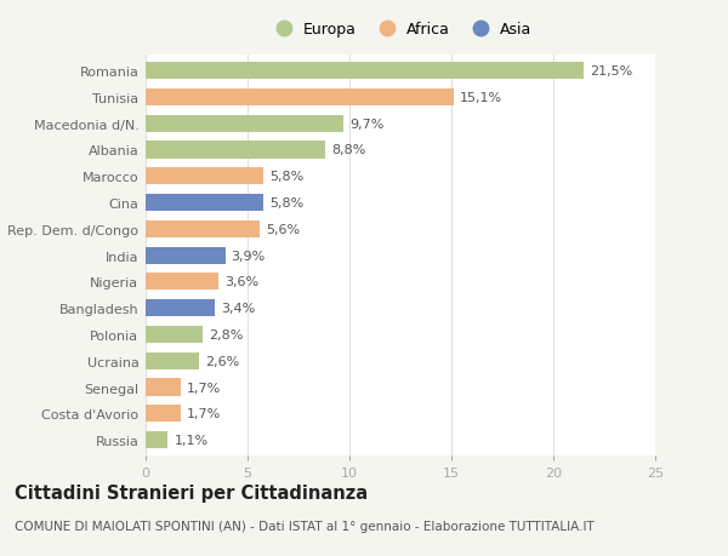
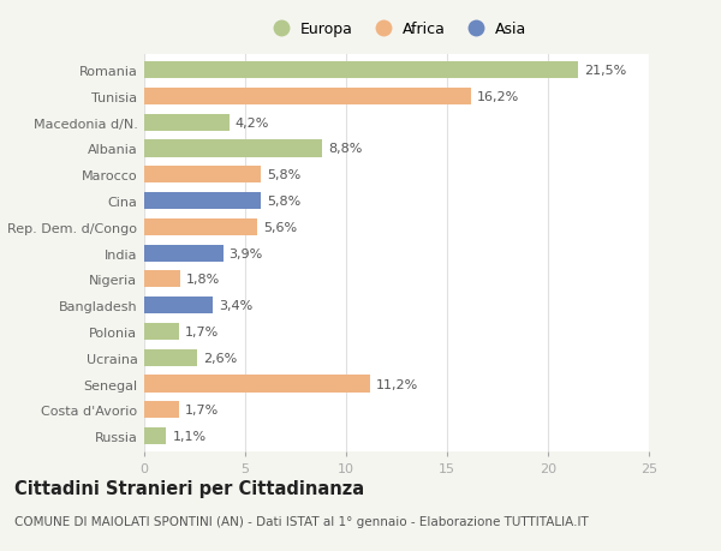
Tunisia: 15,1% -> 16,2%
Macedonia d/N.: 9,7% -> 4,2%
Nigeria: 3,6% -> 1,8%
Polonia: 2,8% -> 1,7%
Senegal: 1,7% -> 11,2%
